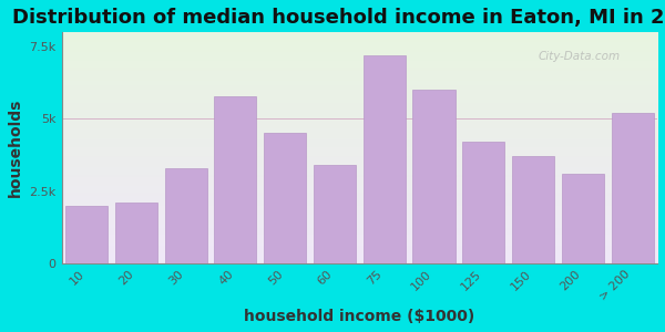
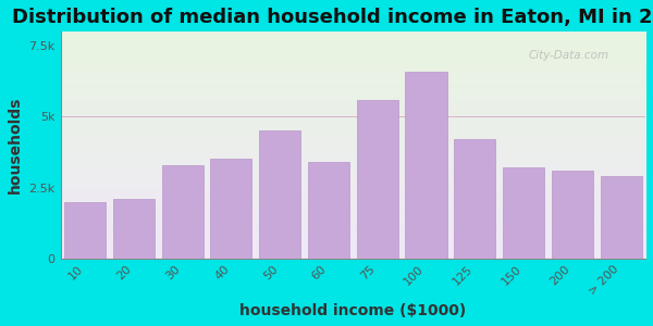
40: 5.8k -> 3.5k
75: 7.2k -> 5.6k
100: 6.0k -> 6.6k
150: 3.7k -> 3.2k
> 200: 5.2k -> 2.9k
